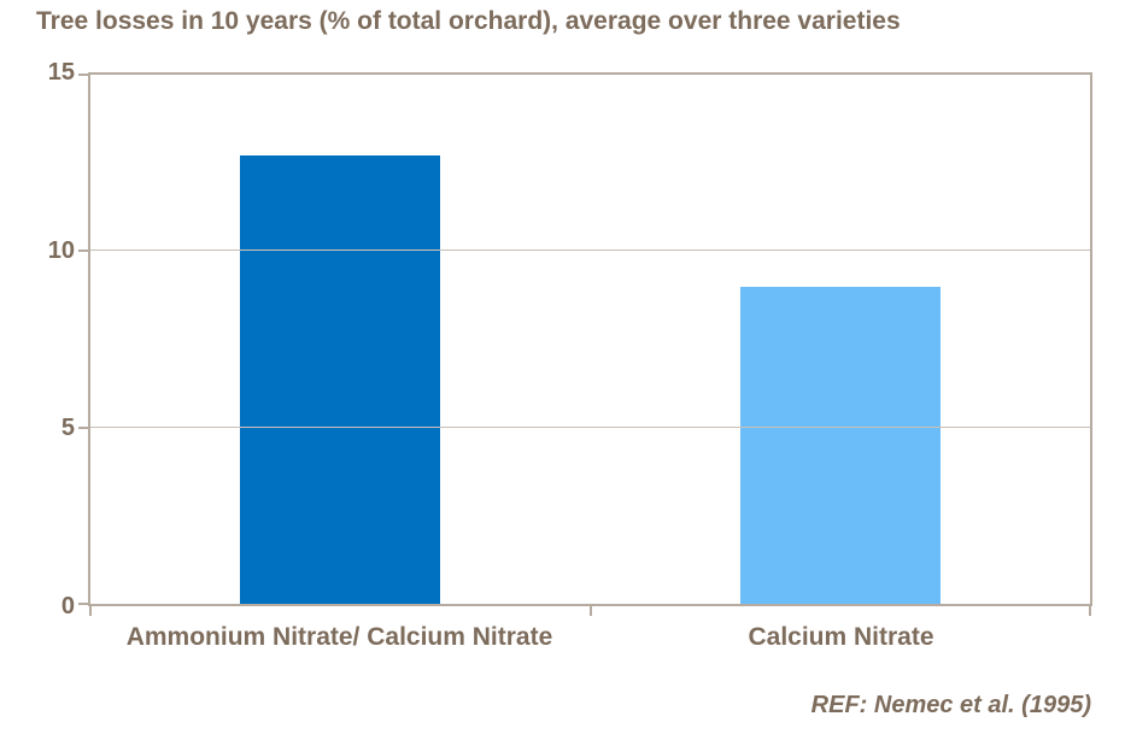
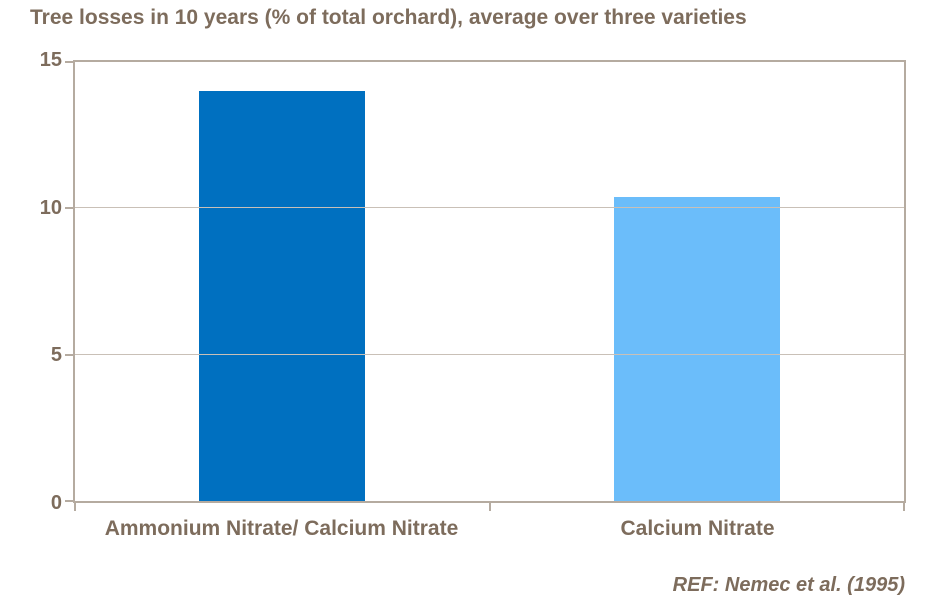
Ammonium Nitrate/ Calcium Nitrate: 12.7 -> 14.0
Calcium Nitrate: 9.0 -> 10.4
